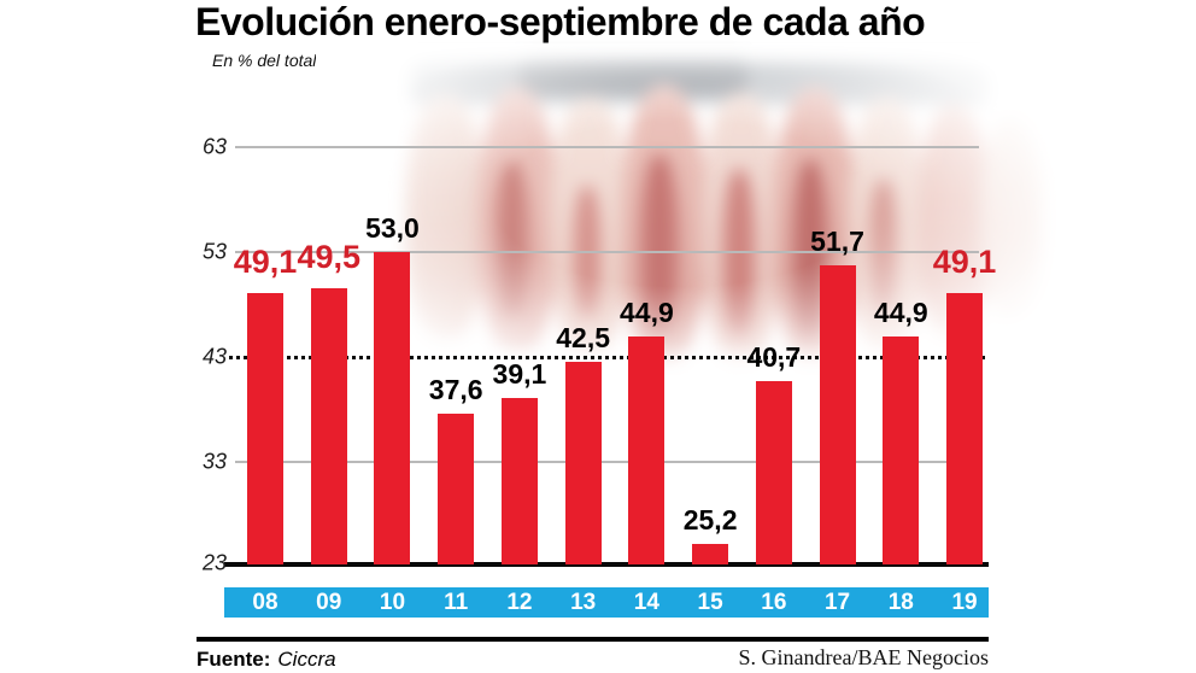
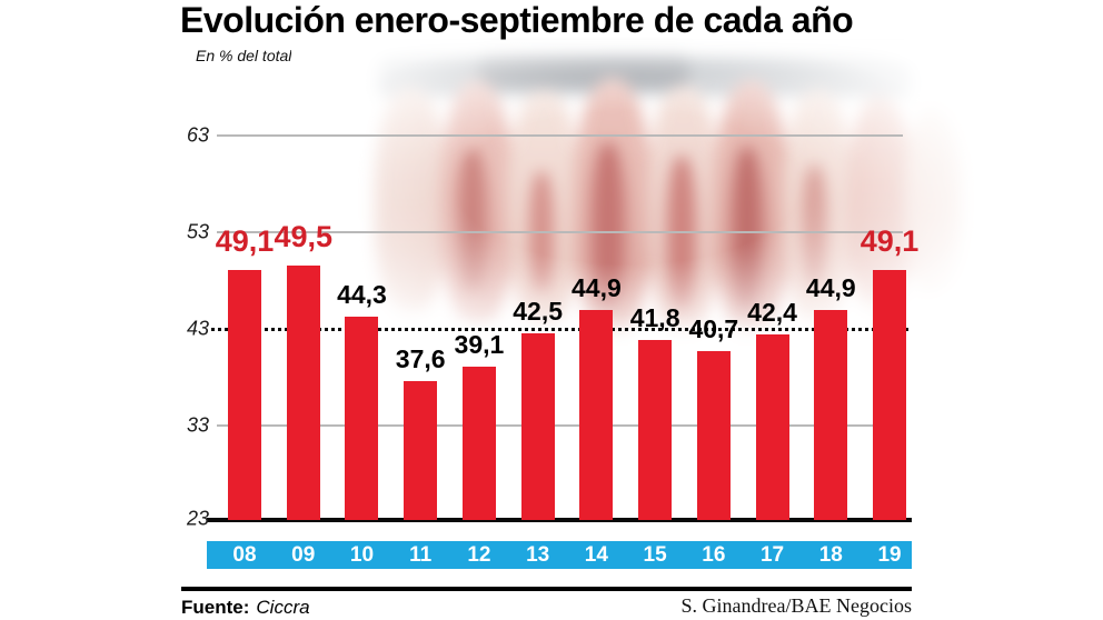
10: 53,0 -> 44,3
15: 25,2 -> 41,8
17: 51,7 -> 42,4
